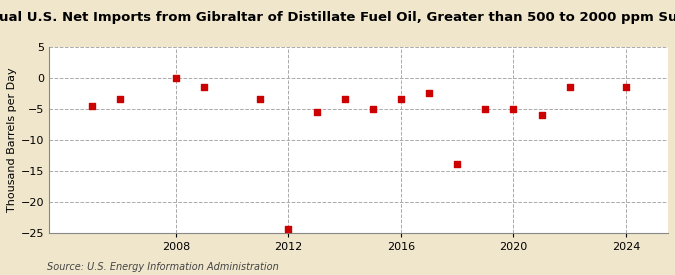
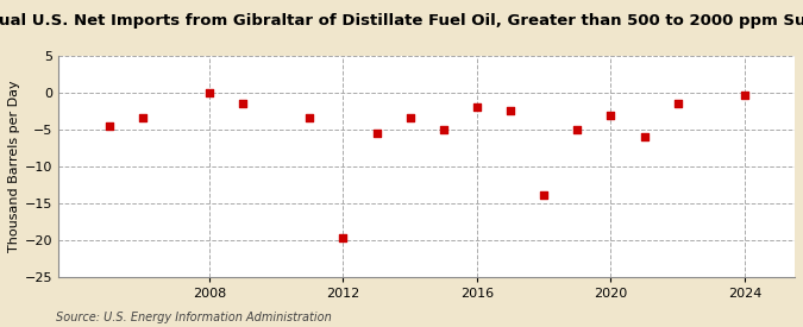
2012: -24.5 -> -19.8
2016: -3.5 -> -2.0
2020: -5.0 -> -3.2
2024: -1.5 -> -0.4
